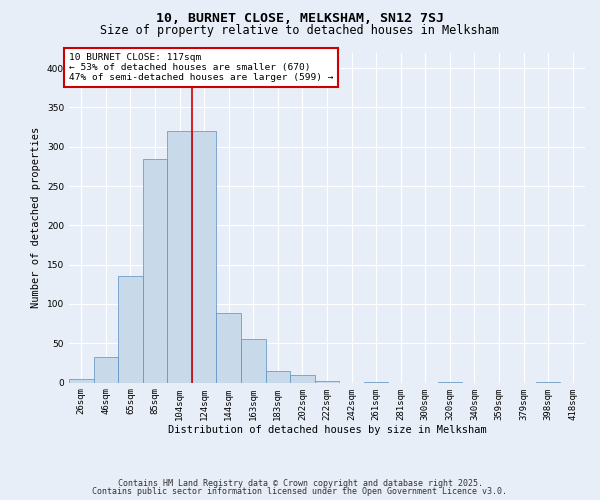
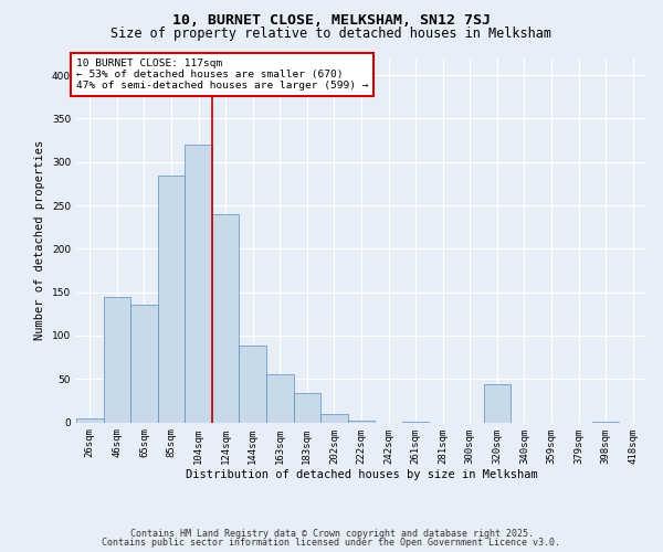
46sqm: 33 -> 144
124sqm: 320 -> 240
183sqm: 15 -> 34
320sqm: 1 -> 44
